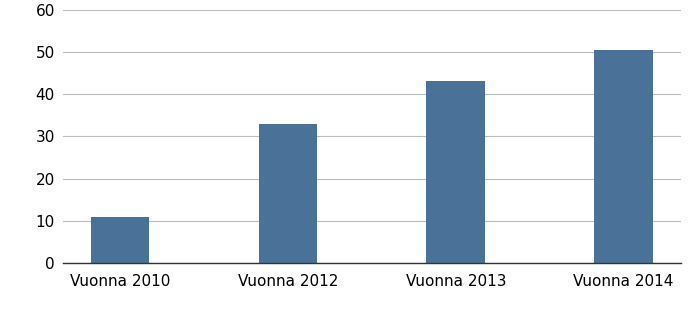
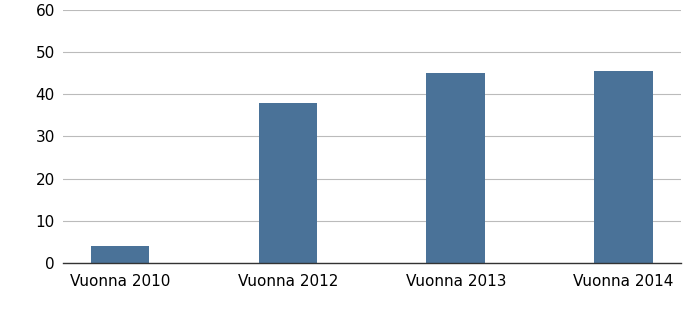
Vuonna 2010: 11.0 -> 4.0
Vuonna 2012: 33.0 -> 38.0
Vuonna 2013: 43.0 -> 45.0
Vuonna 2014: 50.5 -> 45.5
